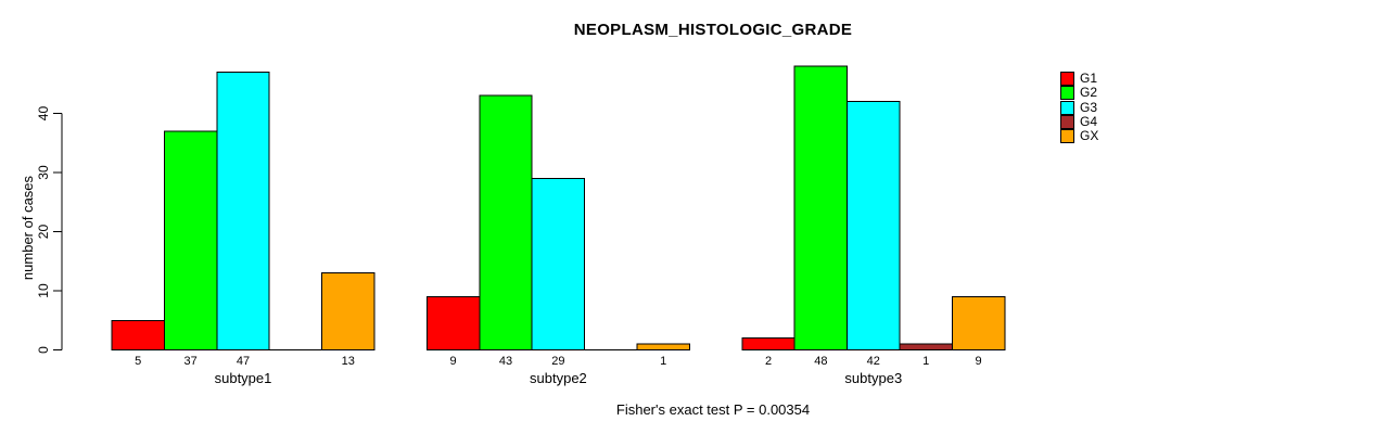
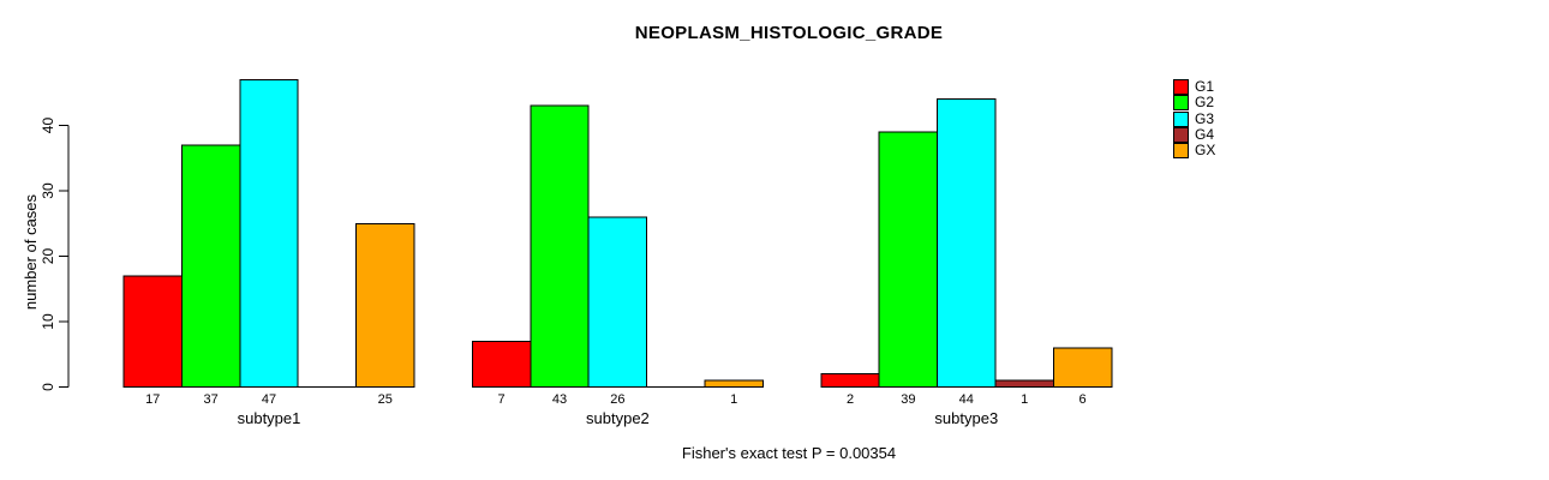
G1/subtype1: 5 -> 17
GX/subtype1: 13 -> 25
G1/subtype2: 9 -> 7
G3/subtype2: 29 -> 26
G2/subtype3: 48 -> 39
G3/subtype3: 42 -> 44
GX/subtype3: 9 -> 6
